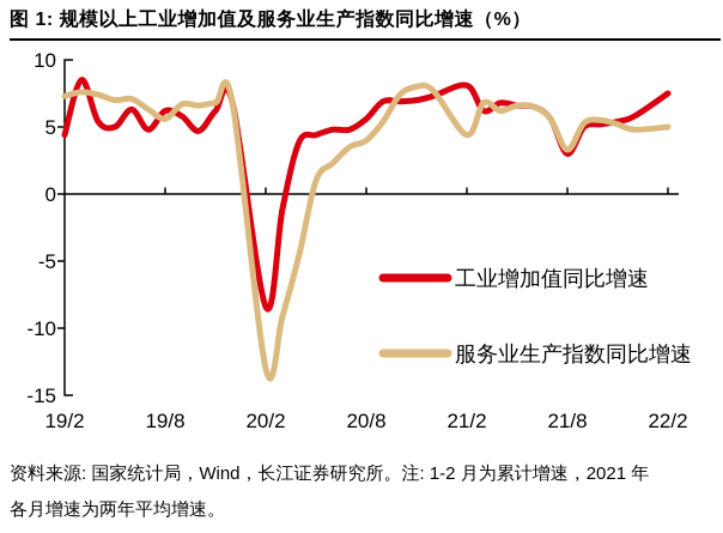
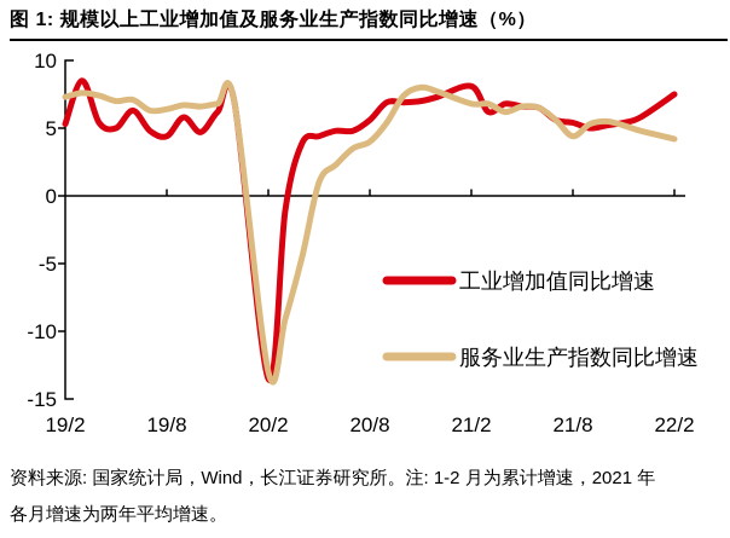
工业增加值同比增速/19/2: 4.4 -> 5.3
工业增加值同比增速/19/8: 6.2 -> 4.4
服务业生产指数同比增速/19/8: 5.6 -> 6.4
工业增加值同比增速/20/2: -8.4 -> -13.5
服务业生产指数同比增速/21/2: 4.4 -> 6.8
工业增加值同比增速/21/8: 3.0 -> 5.4
服务业生产指数同比增速/21/8: 3.3 -> 4.4
服务业生产指数同比增速/22/2: 5.0 -> 4.2
